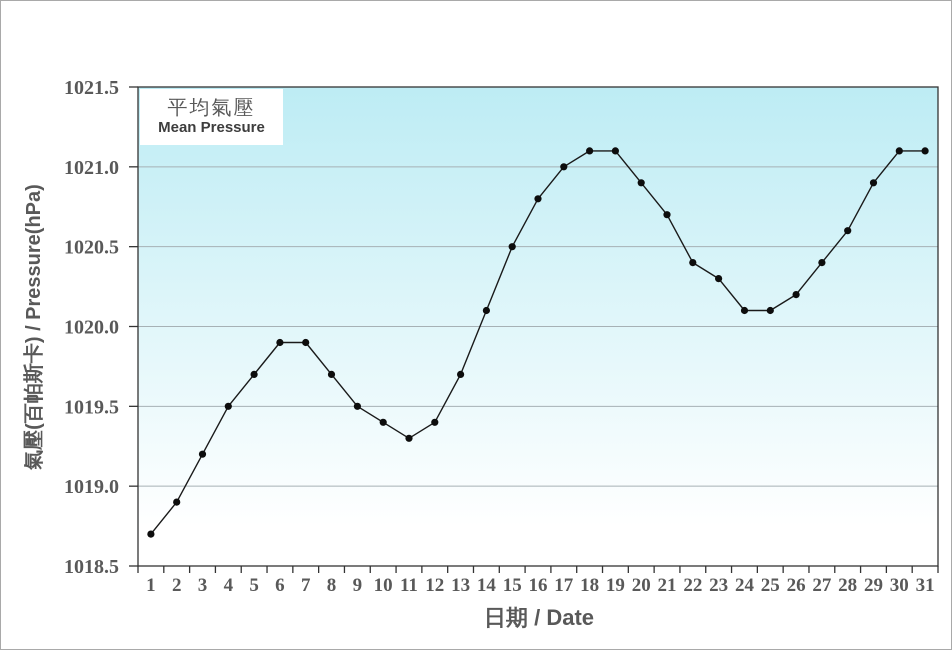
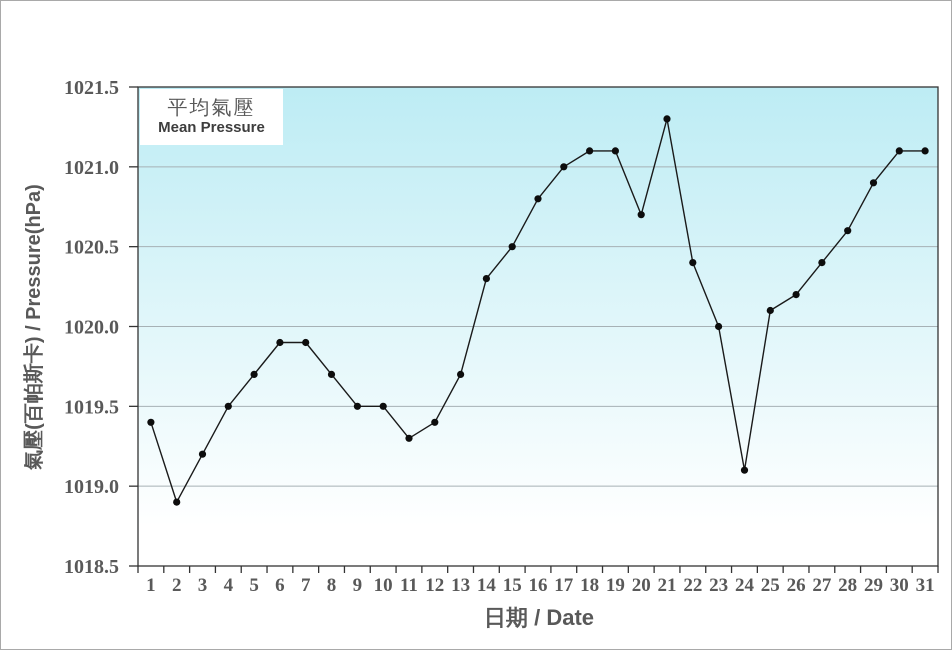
1: 1018.7 -> 1019.4
10: 1019.4 -> 1019.5
14: 1020.1 -> 1020.3
20: 1020.9 -> 1020.7
21: 1020.7 -> 1021.3
23: 1020.3 -> 1020.0
24: 1020.1 -> 1019.1
